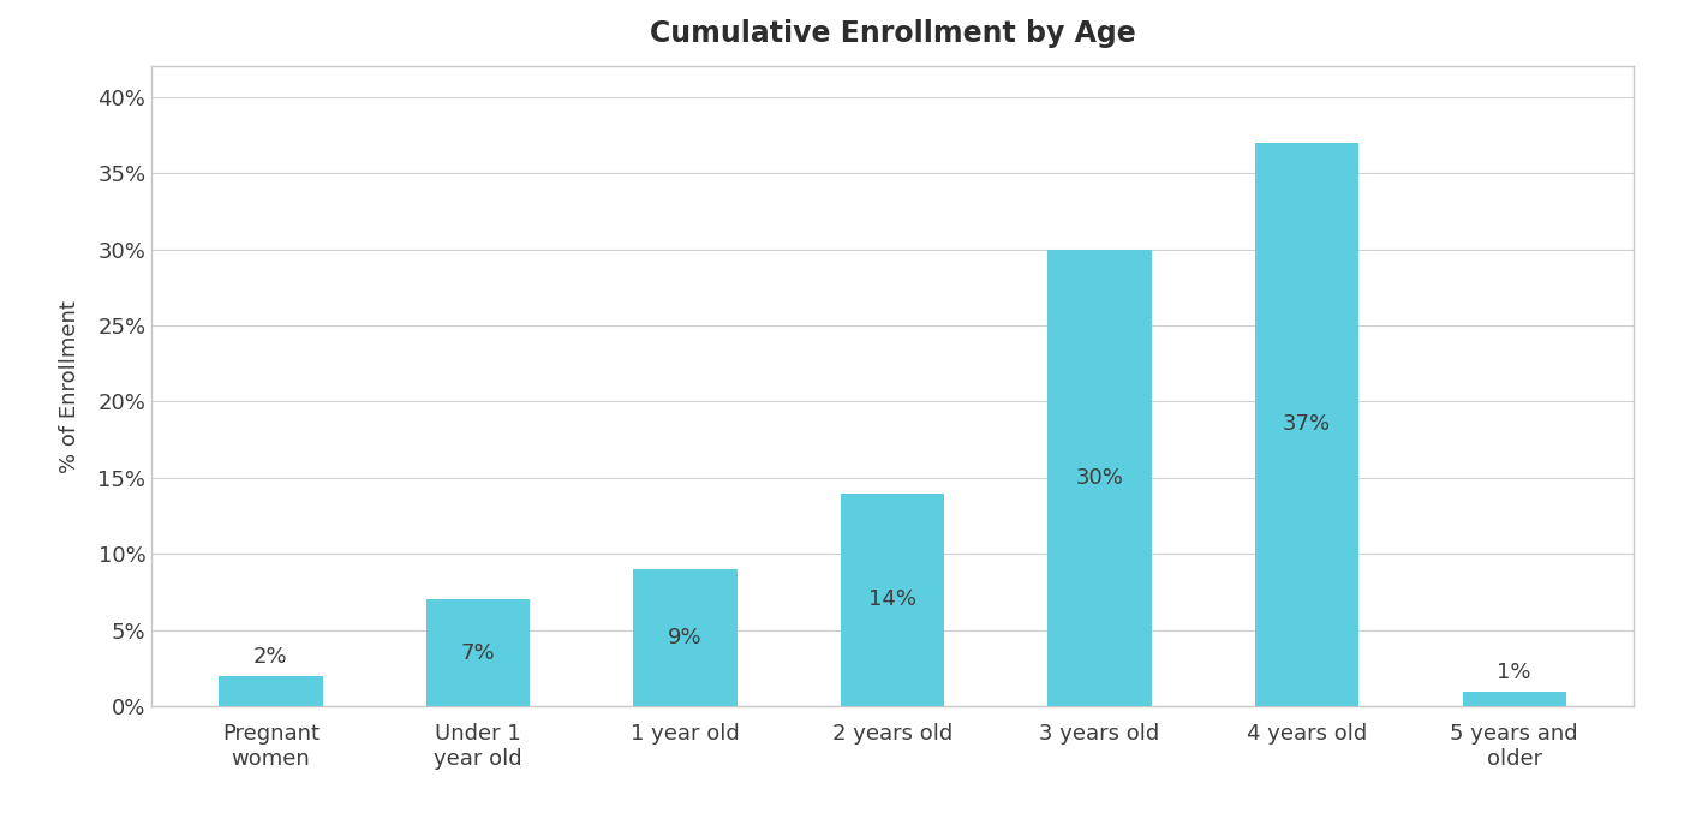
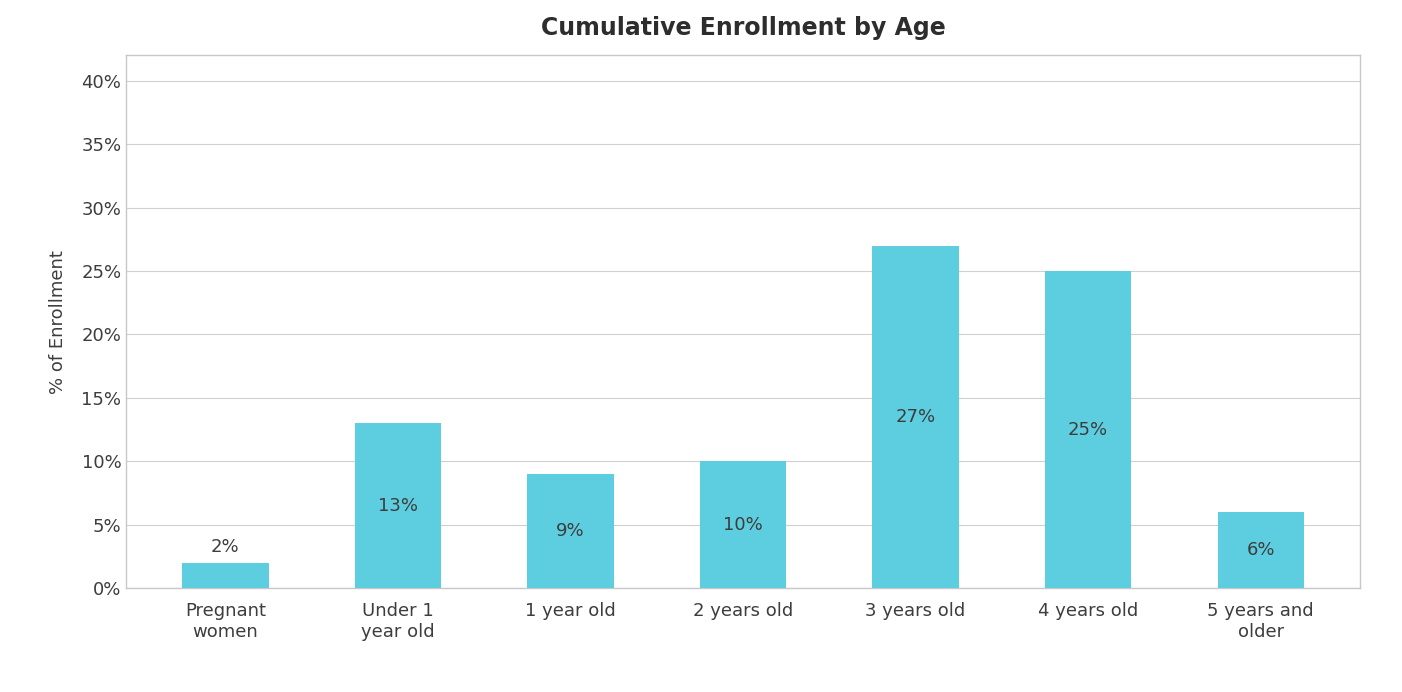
Under 1 year old: 7% -> 13%
2 years old: 14% -> 10%
3 years old: 30% -> 27%
4 years old: 37% -> 25%
5 years and older: 1% -> 6%
